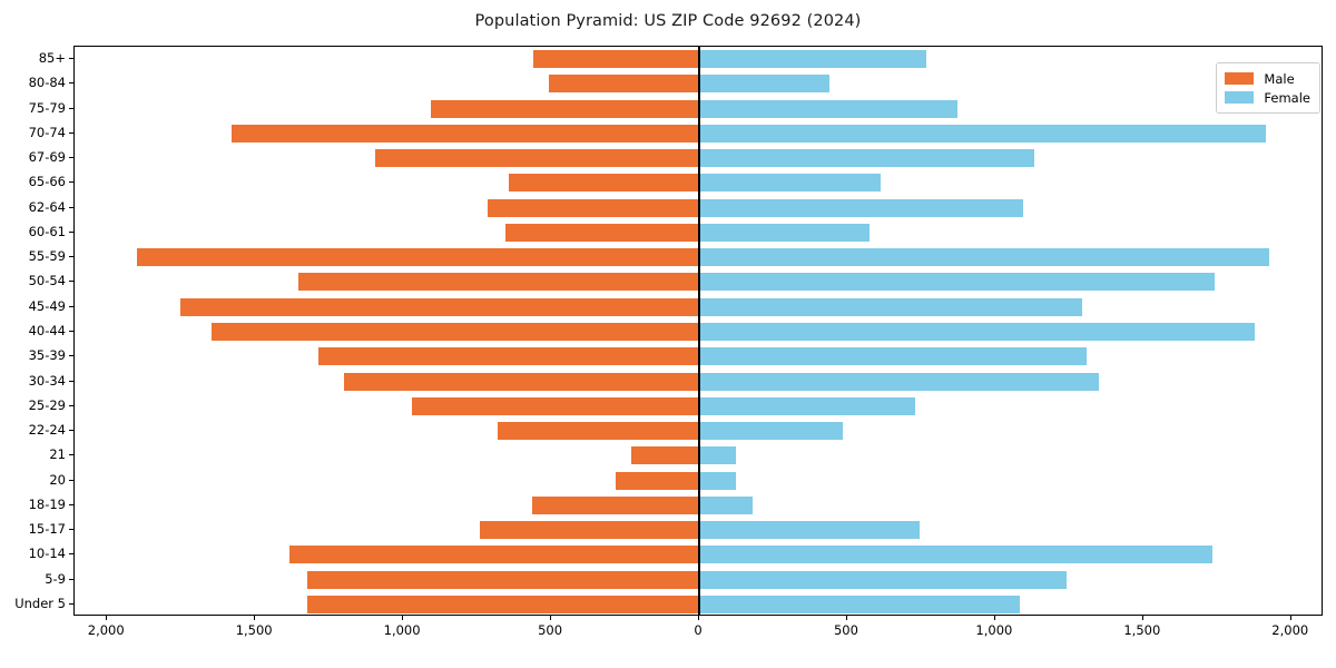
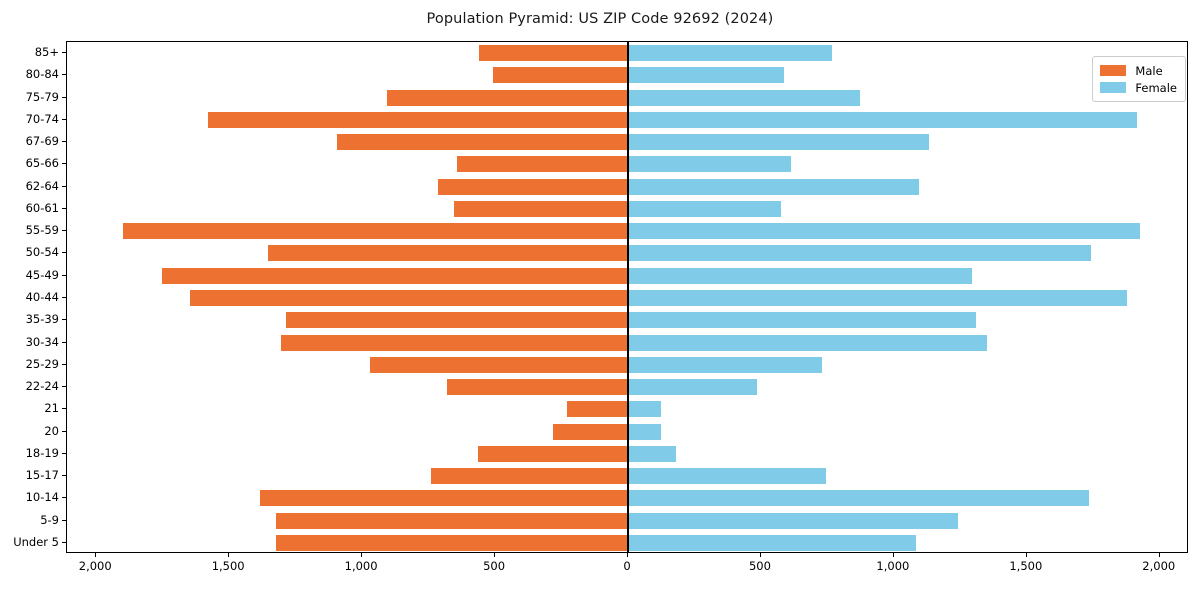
Female/80-84: 440 -> 590
Male/30-34: 1200 -> 1300
